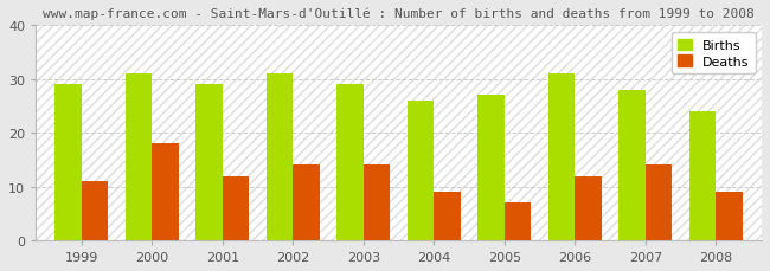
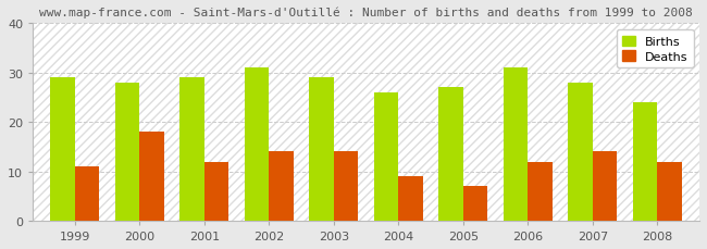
Births/2000: 31 -> 28
Deaths/2008: 9 -> 12
